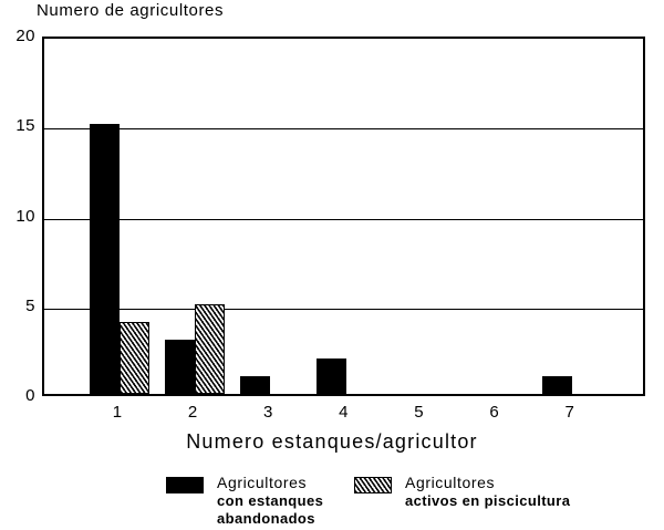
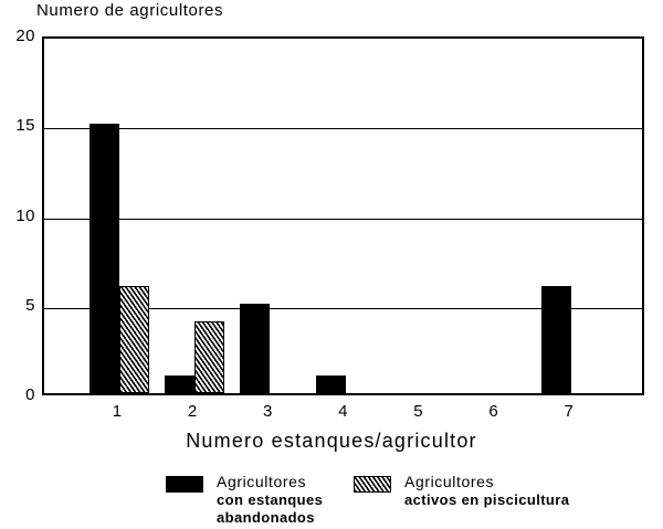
Agricultores activos en piscicultura/1: 4 -> 6
Agricultores con estanques abandonados/2: 3 -> 1
Agricultores activos en piscicultura/2: 5 -> 4
Agricultores con estanques abandonados/3: 1 -> 5
Agricultores con estanques abandonados/4: 2 -> 1
Agricultores con estanques abandonados/7: 1 -> 6
